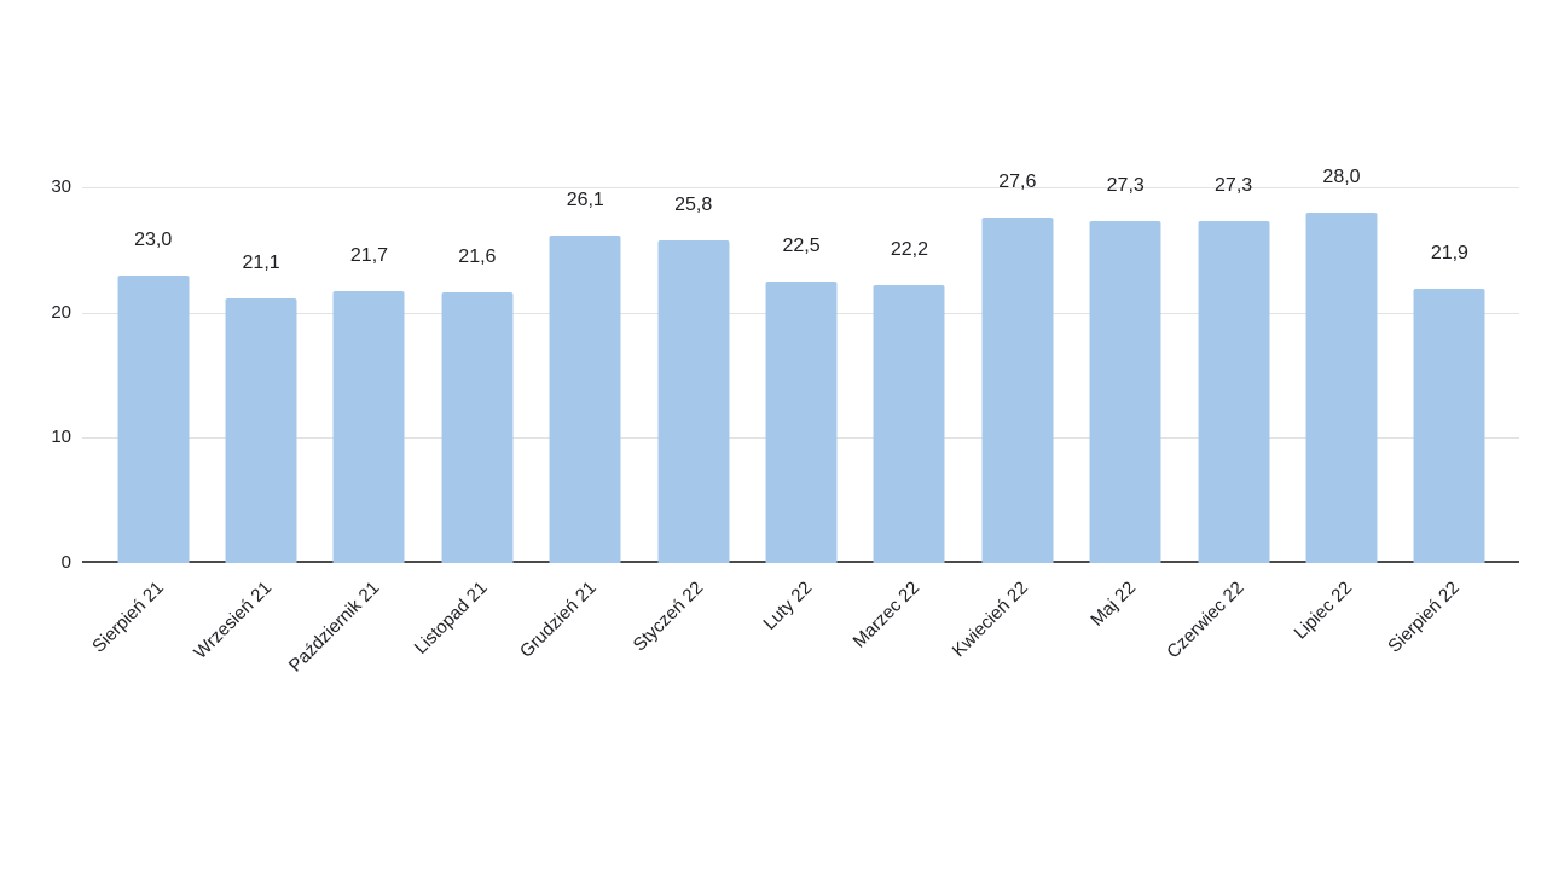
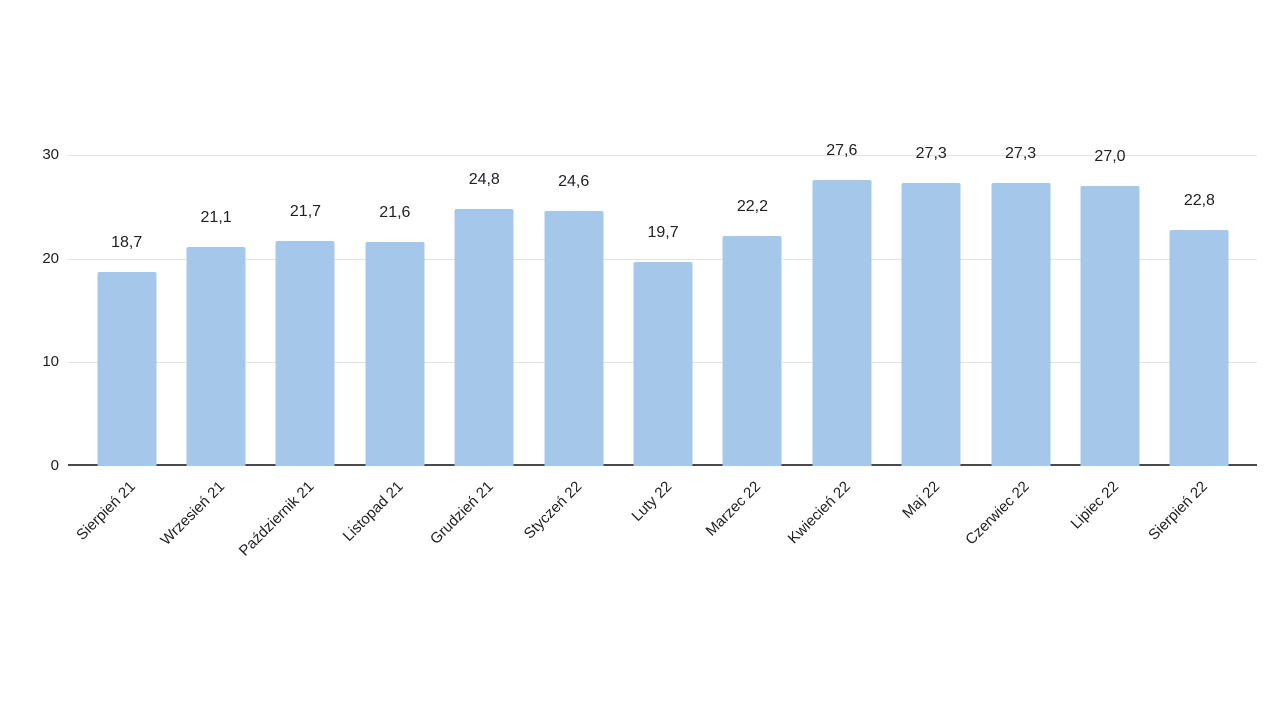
Sierpień 21: 23,0 -> 18,7
Grudzień 21: 26,1 -> 24,8
Styczeń 22: 25,8 -> 24,6
Luty 22: 22,5 -> 19,7
Lipiec 22: 28,0 -> 27,0
Sierpień 22: 21,9 -> 22,8
